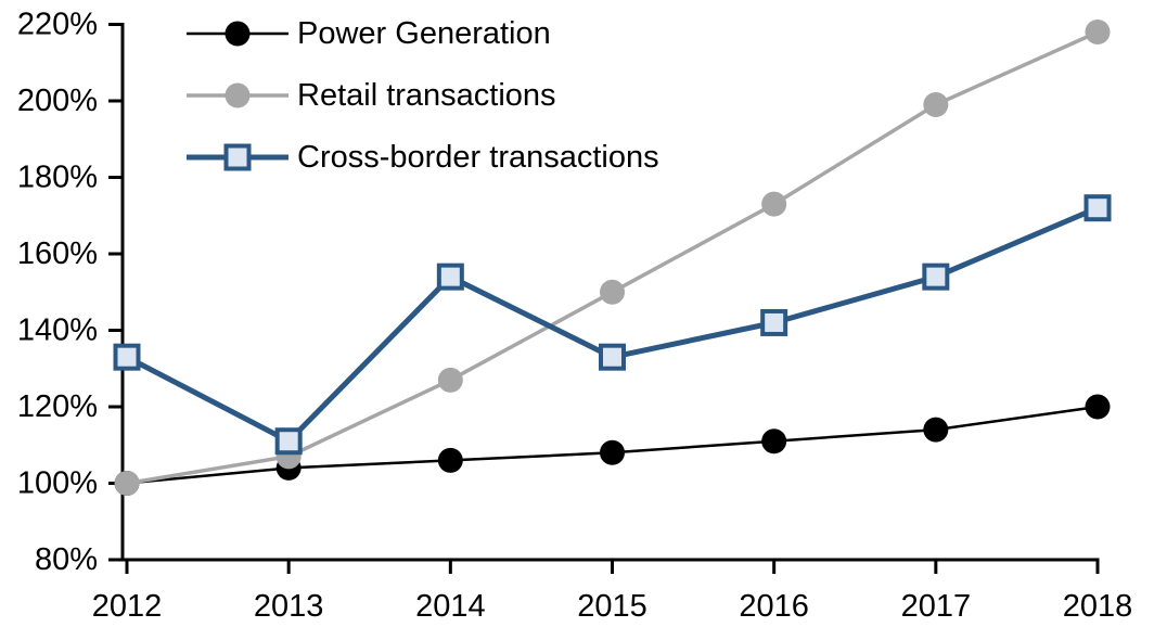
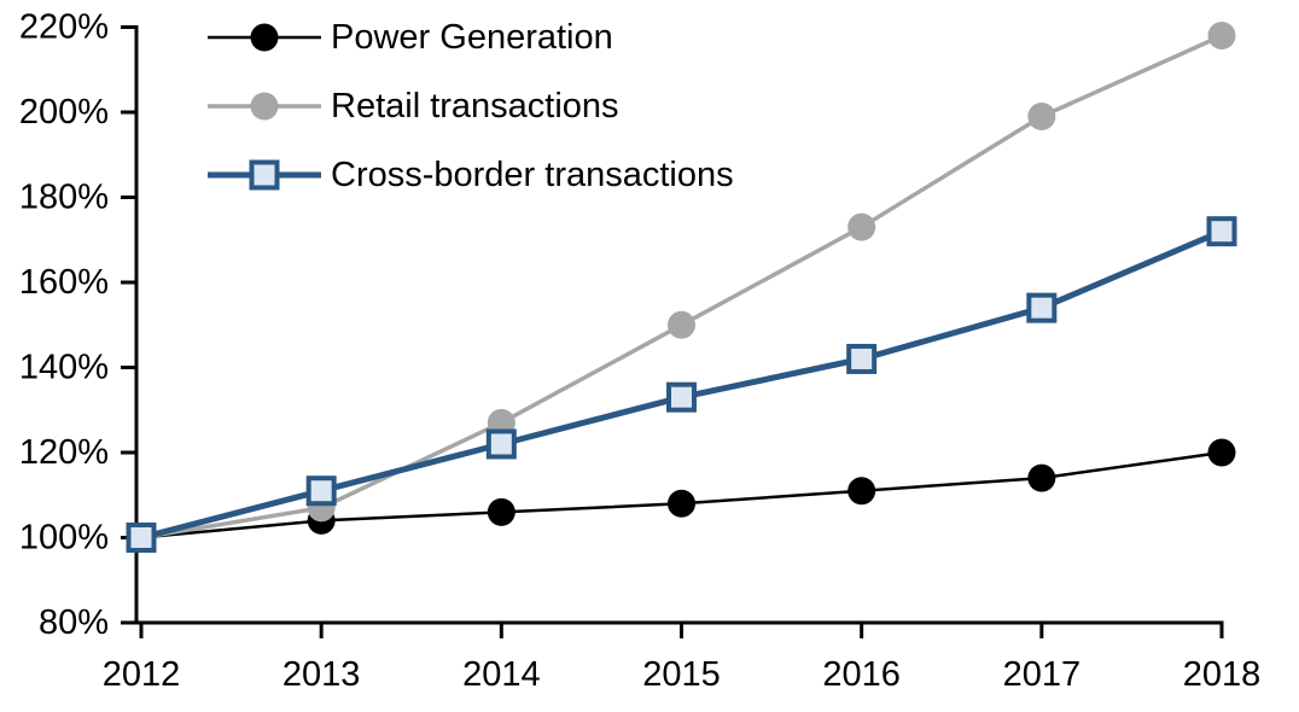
Cross-border transactions/2012: 133% -> 100%
Cross-border transactions/2014: 154% -> 122%
